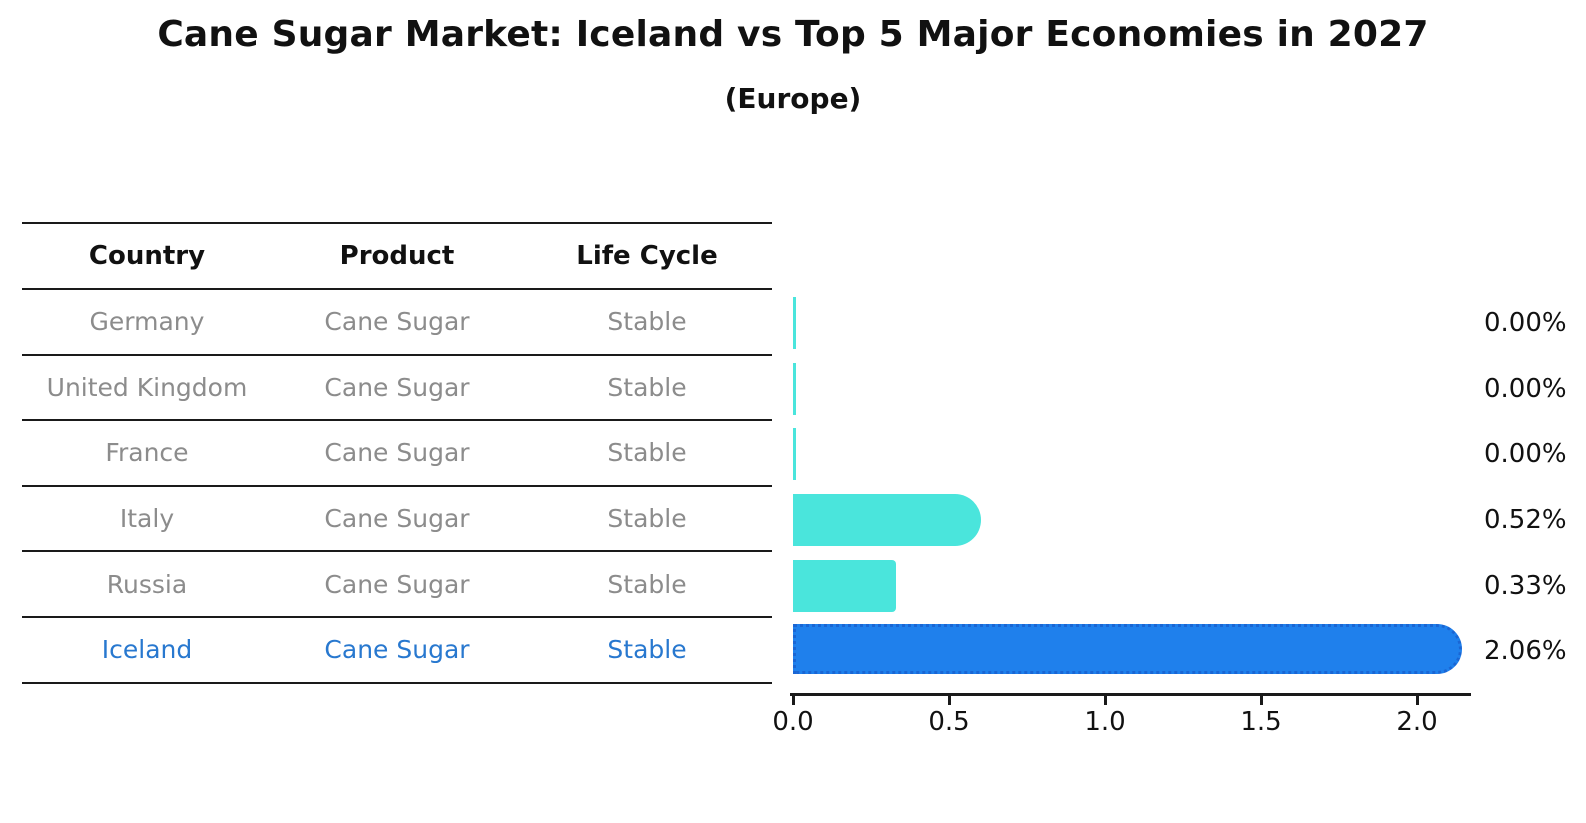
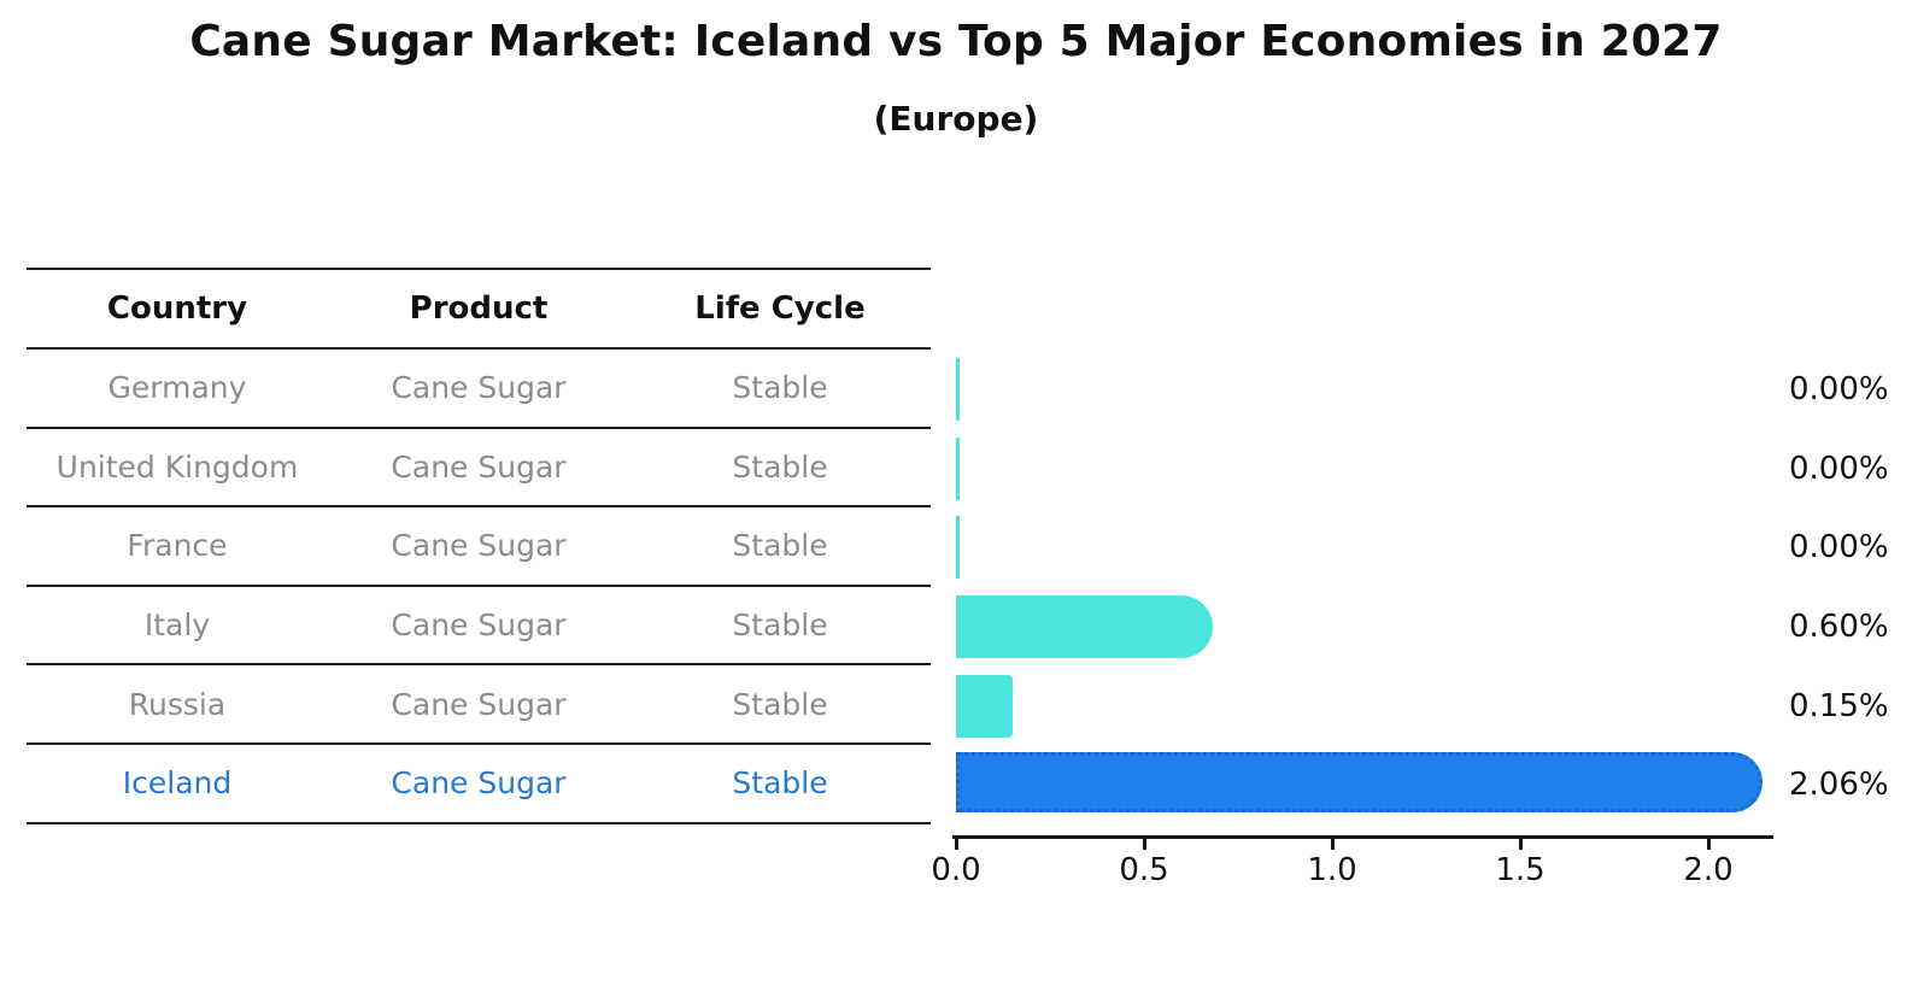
Italy: 0.52% -> 0.60%
Russia: 0.33% -> 0.15%
